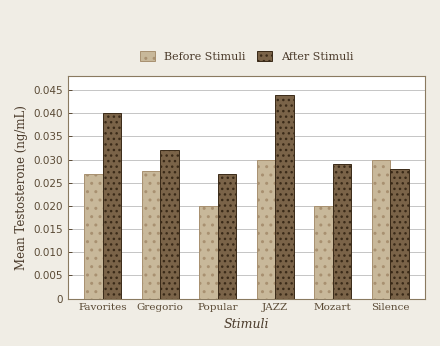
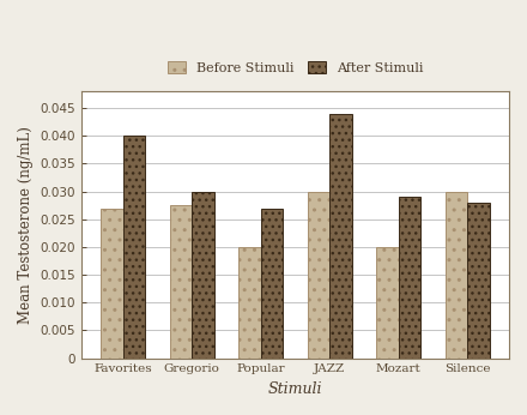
After Stimuli/Gregorio: 0.032 -> 0.030
